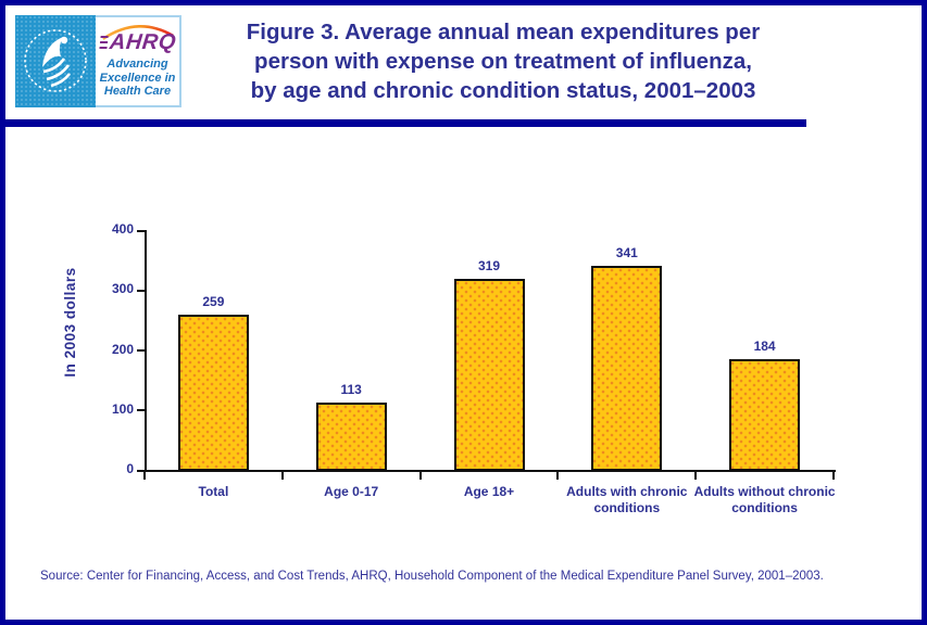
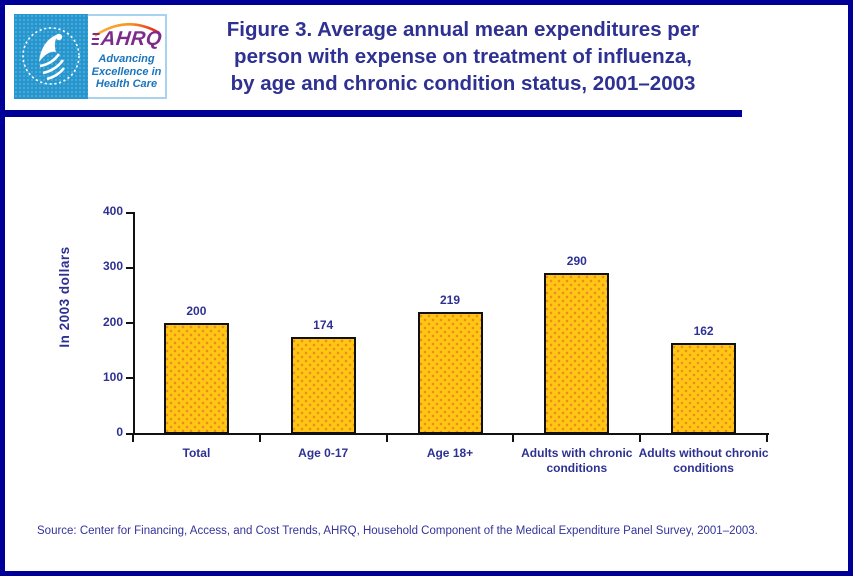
Total: 259 -> 200
Age 0-17: 113 -> 174
Age 18+: 319 -> 219
Adults with chronic conditions: 341 -> 290
Adults without chronic conditions: 184 -> 162
